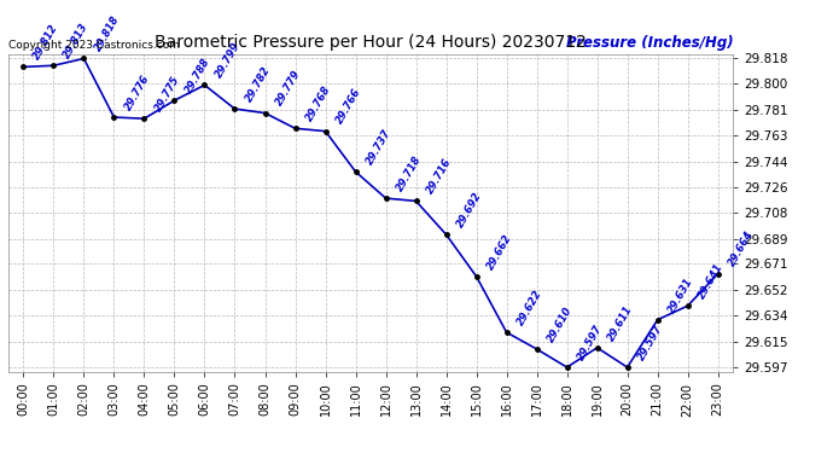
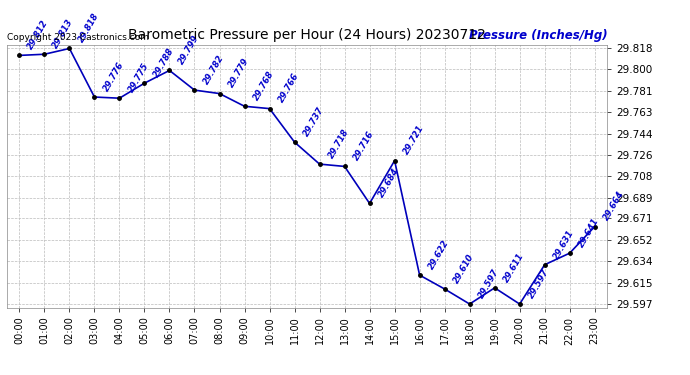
14:00: 29.692 -> 29.684
15:00: 29.662 -> 29.721
